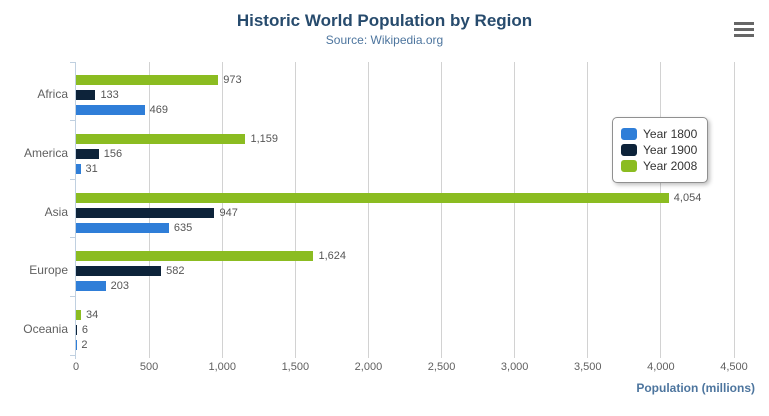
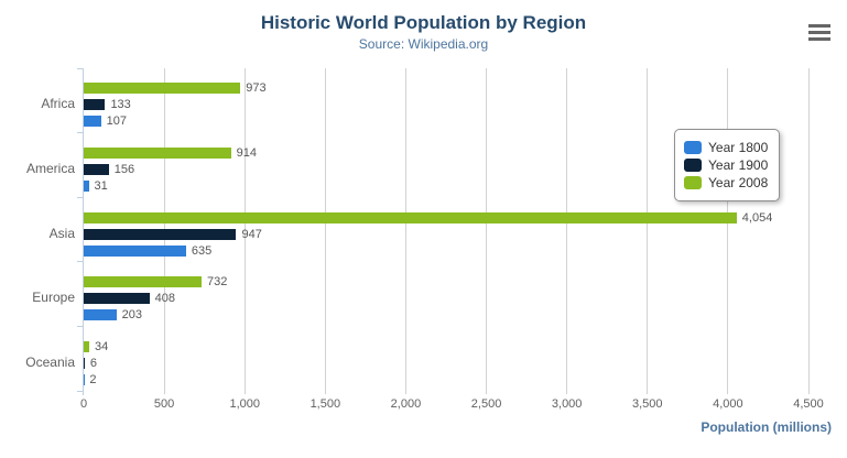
Year 1800/Africa: 469 -> 107
Year 2008/America: 1,159 -> 914
Year 1900/Europe: 582 -> 408
Year 2008/Europe: 1,624 -> 732
